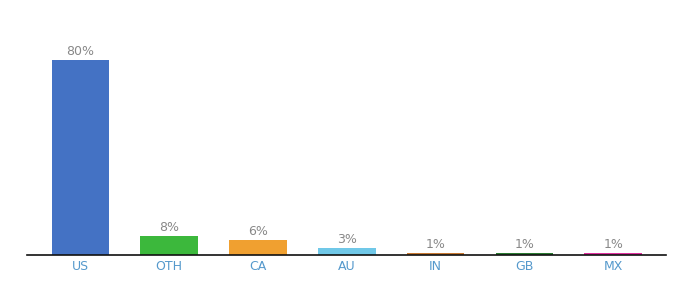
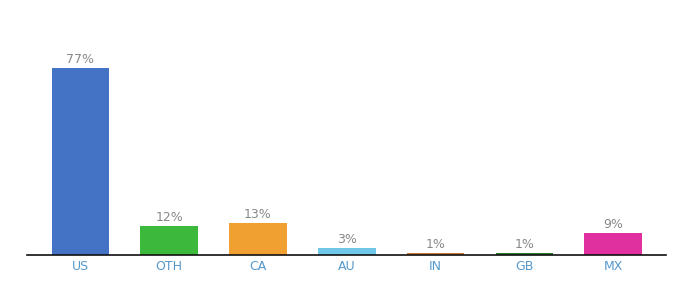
US: 80% -> 77%
OTH: 8% -> 12%
CA: 6% -> 13%
MX: 1% -> 9%
